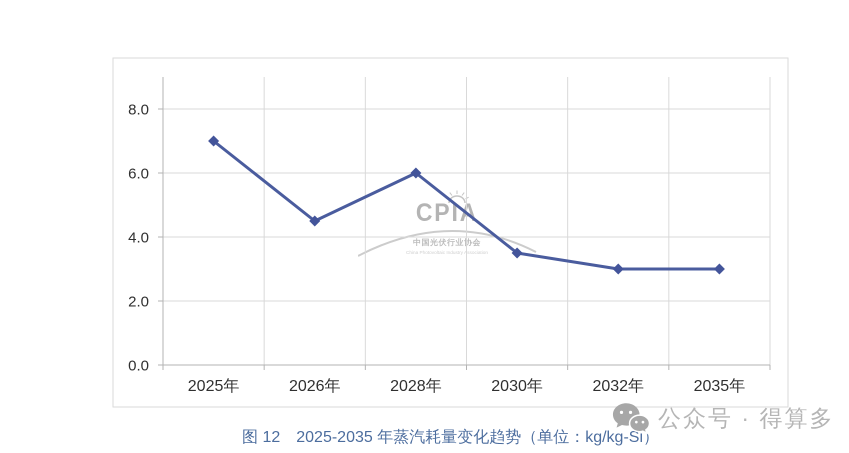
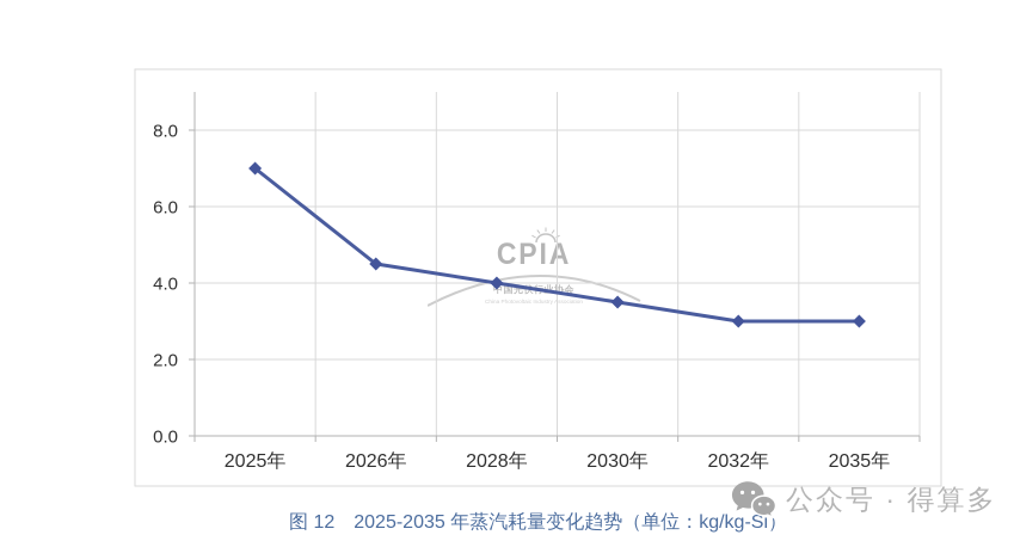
2028年: 6.0 -> 4.0
